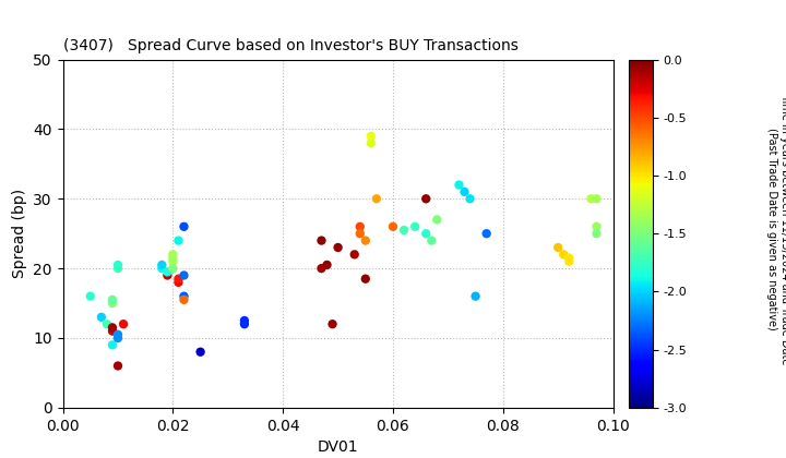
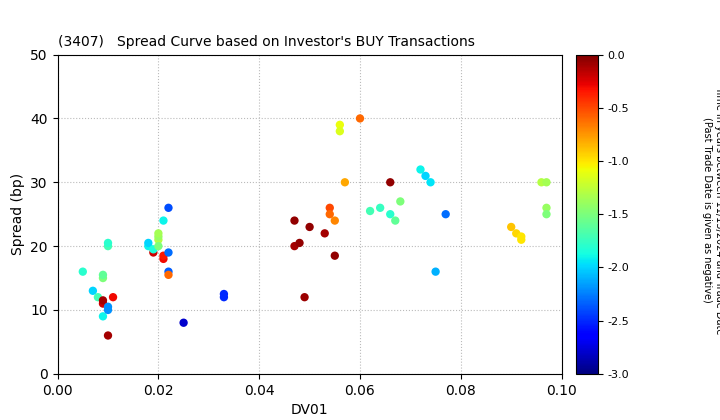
0.06: 26.0 -> 40.0
